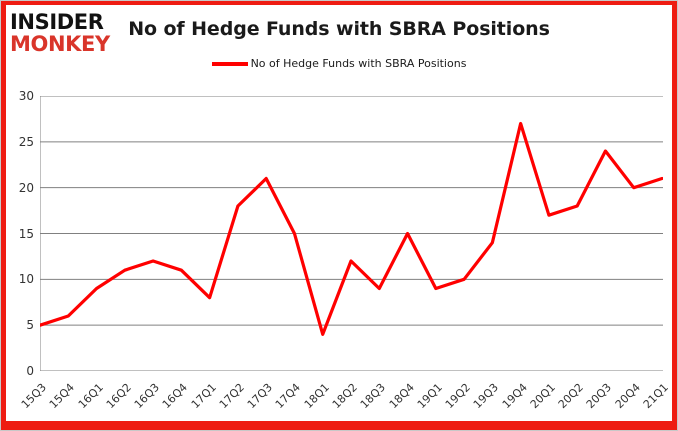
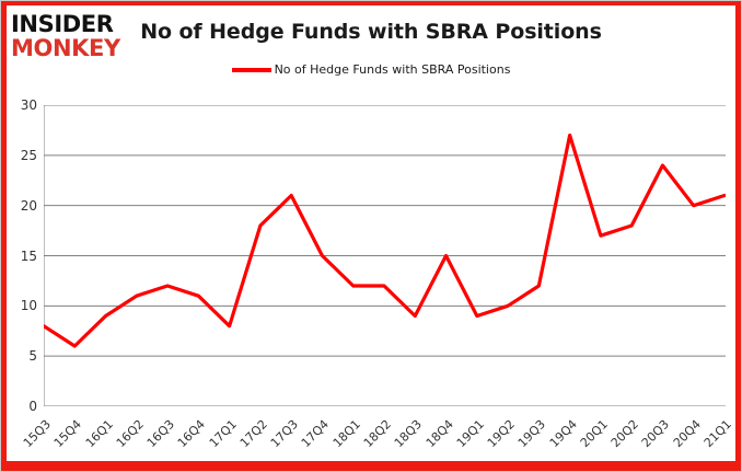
15Q3: 5 -> 8
18Q1: 4 -> 12
19Q3: 14 -> 12
